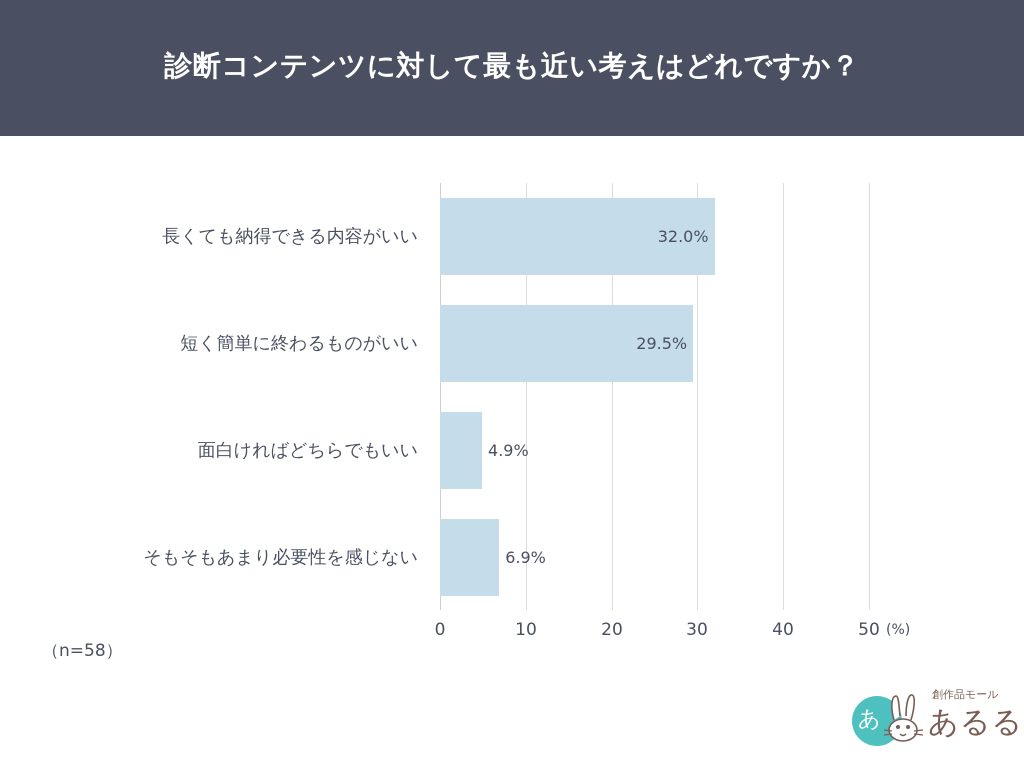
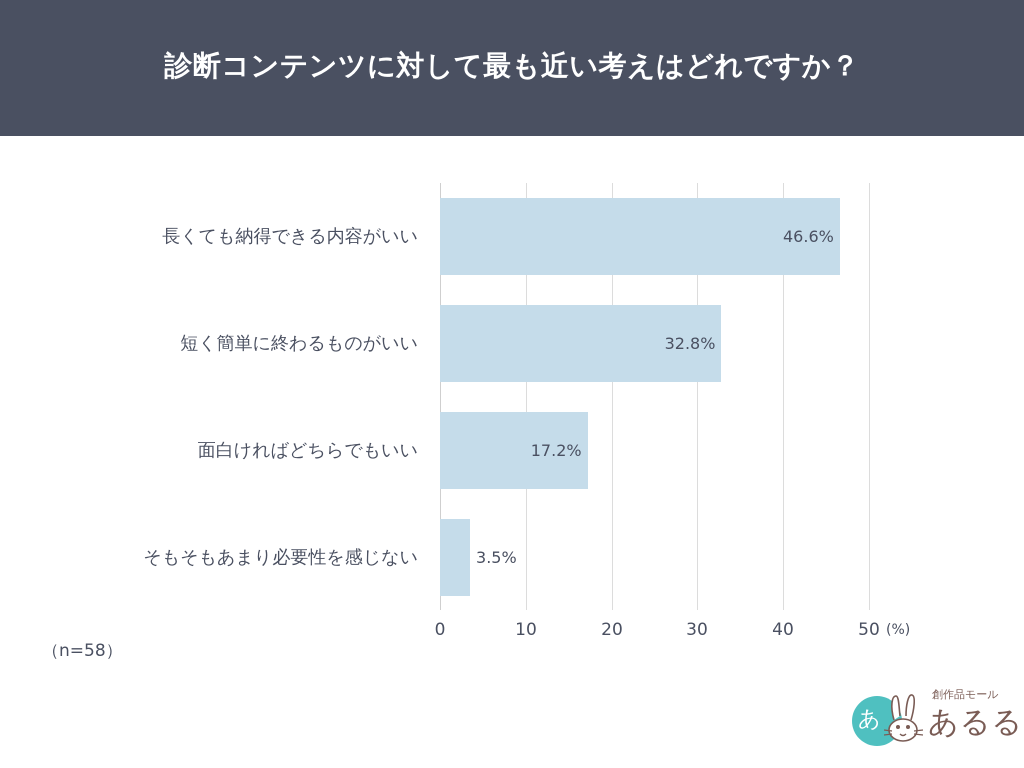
長くても納得できる内容がいい: 32.0% -> 46.6%
短く簡単に終わるものがいい: 29.5% -> 32.8%
面白ければどちらでもいい: 4.9% -> 17.2%
そもそもあまり必要性を感じない: 6.9% -> 3.5%
